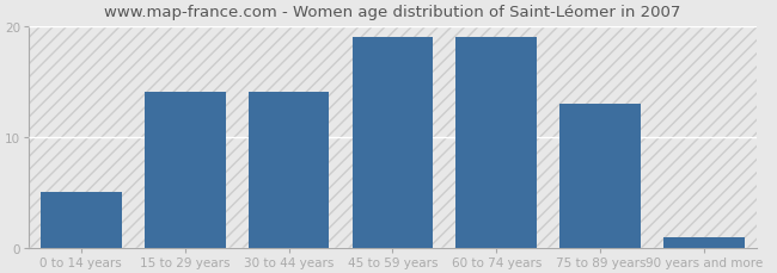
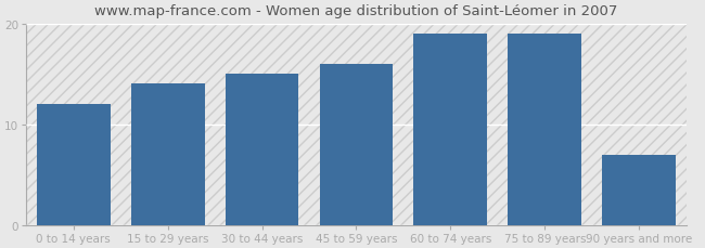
0 to 14 years: 5 -> 12
30 to 44 years: 14 -> 15
45 to 59 years: 19 -> 16
75 to 89 years: 13 -> 19
90 years and more: 1 -> 7
